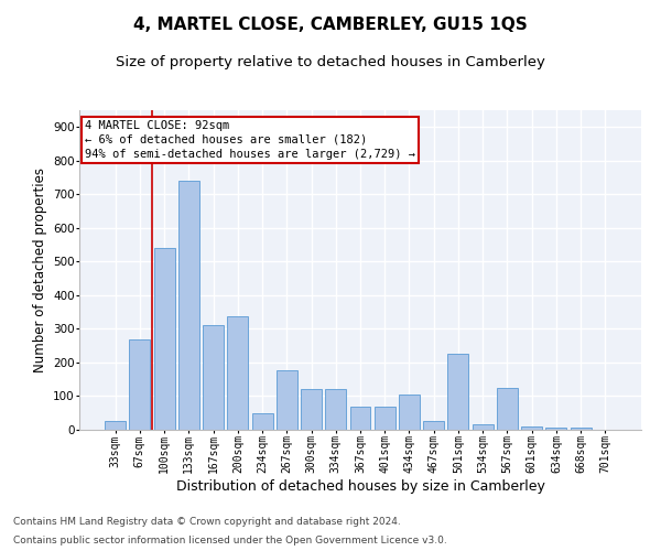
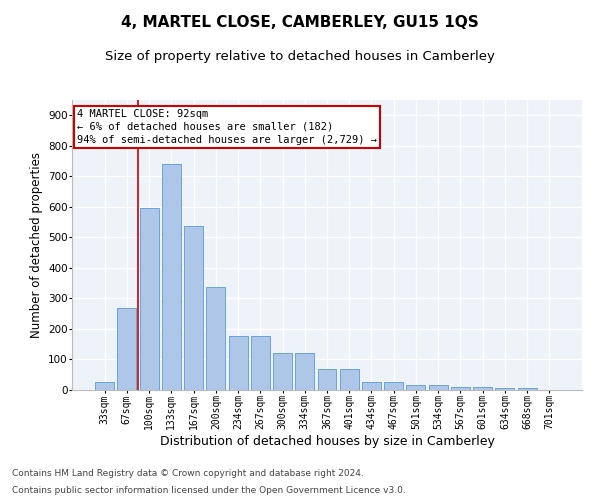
100sqm: 540 -> 595
167sqm: 310 -> 537
234sqm: 50 -> 178
434sqm: 105 -> 25
501sqm: 225 -> 15
567sqm: 125 -> 10
